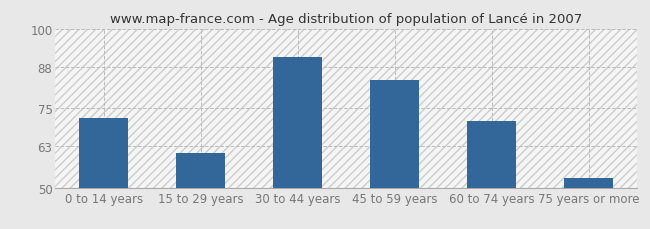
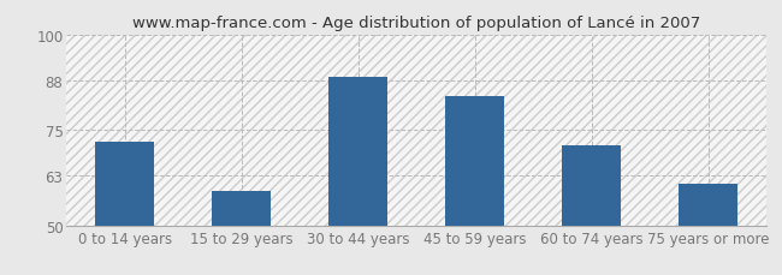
15 to 29 years: 61 -> 59
30 to 44 years: 91 -> 89
75 years or more: 53 -> 61
